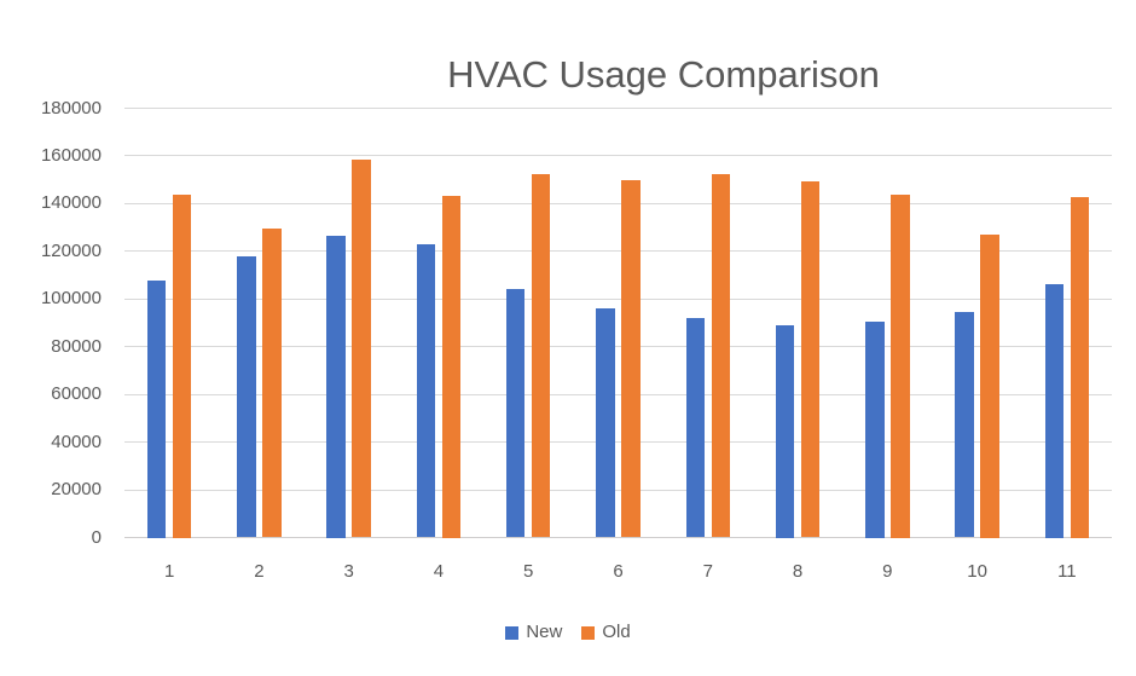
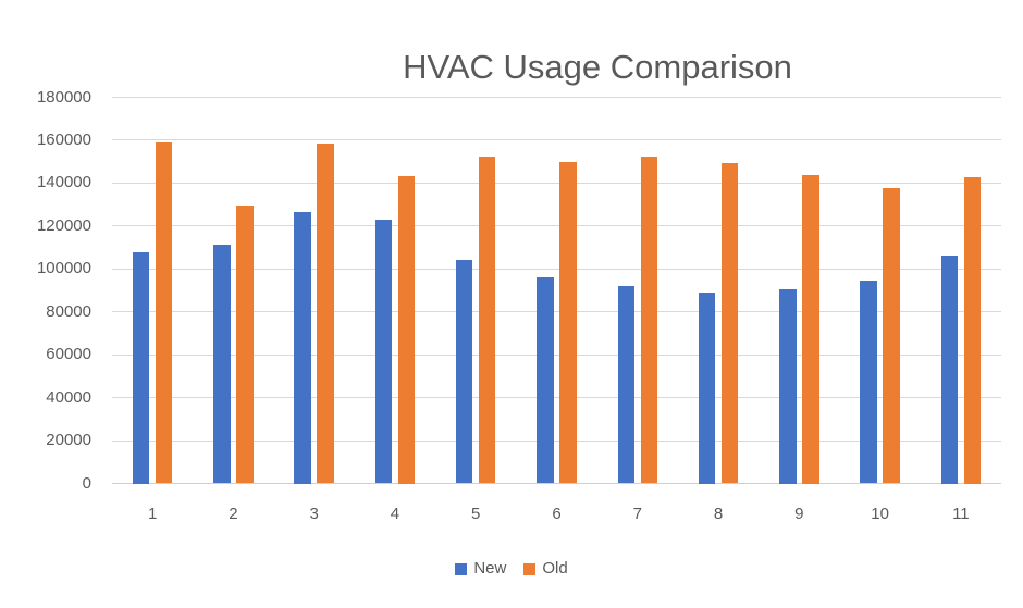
Old/1: 144000 -> 159000
New/2: 118000 -> 112000
Old/10: 127000 -> 138000
